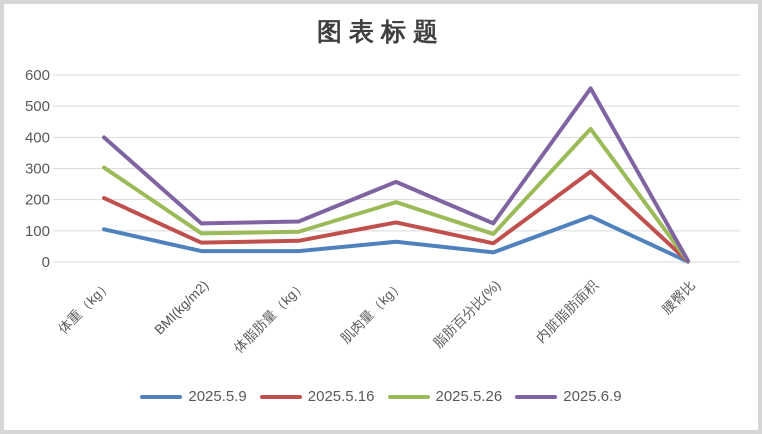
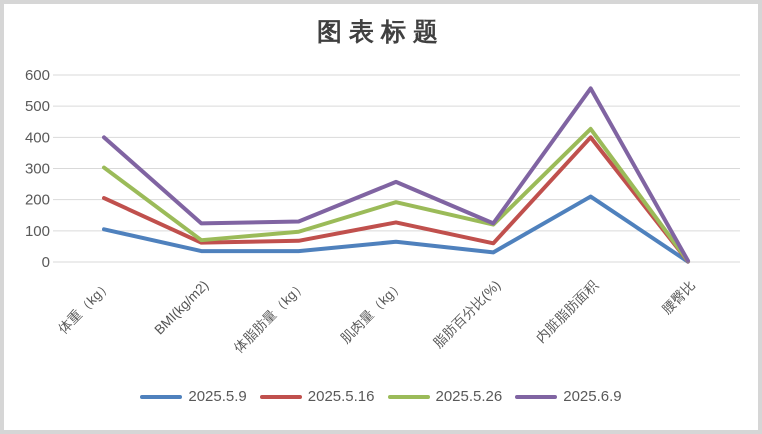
2025.5.26/BMI(kg/m2): 90 -> 70
2025.5.26/脂肪百分比(%): 90 -> 120
2025.5.9/内脏脂肪面积: 150 -> 210
2025.5.16/内脏脂肪面积: 290 -> 400
